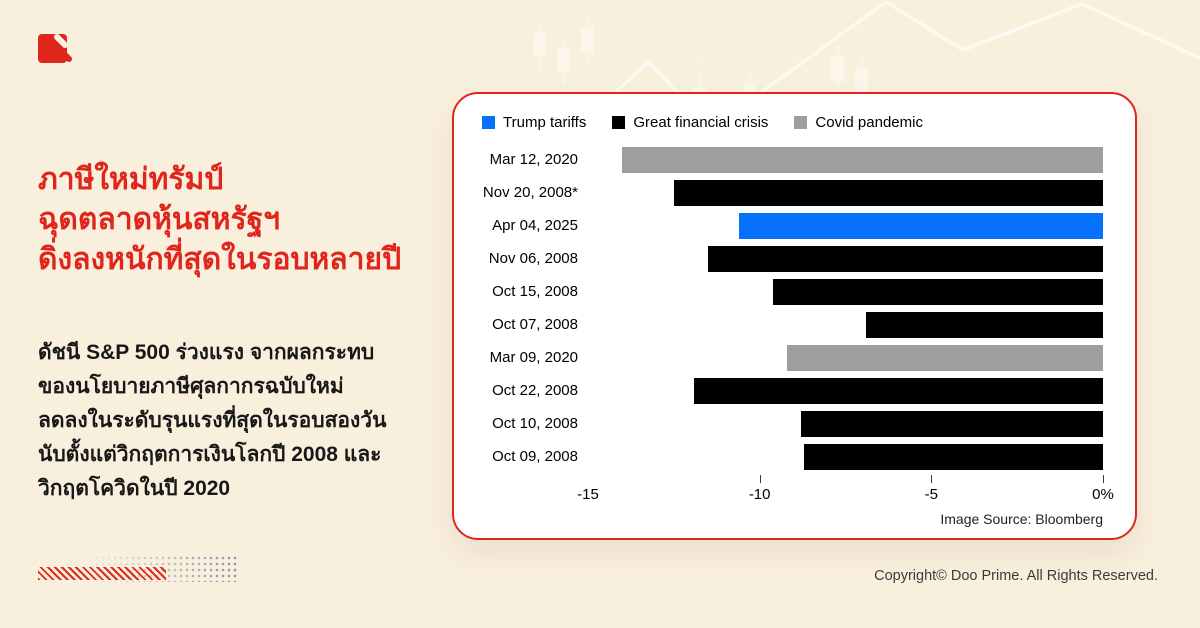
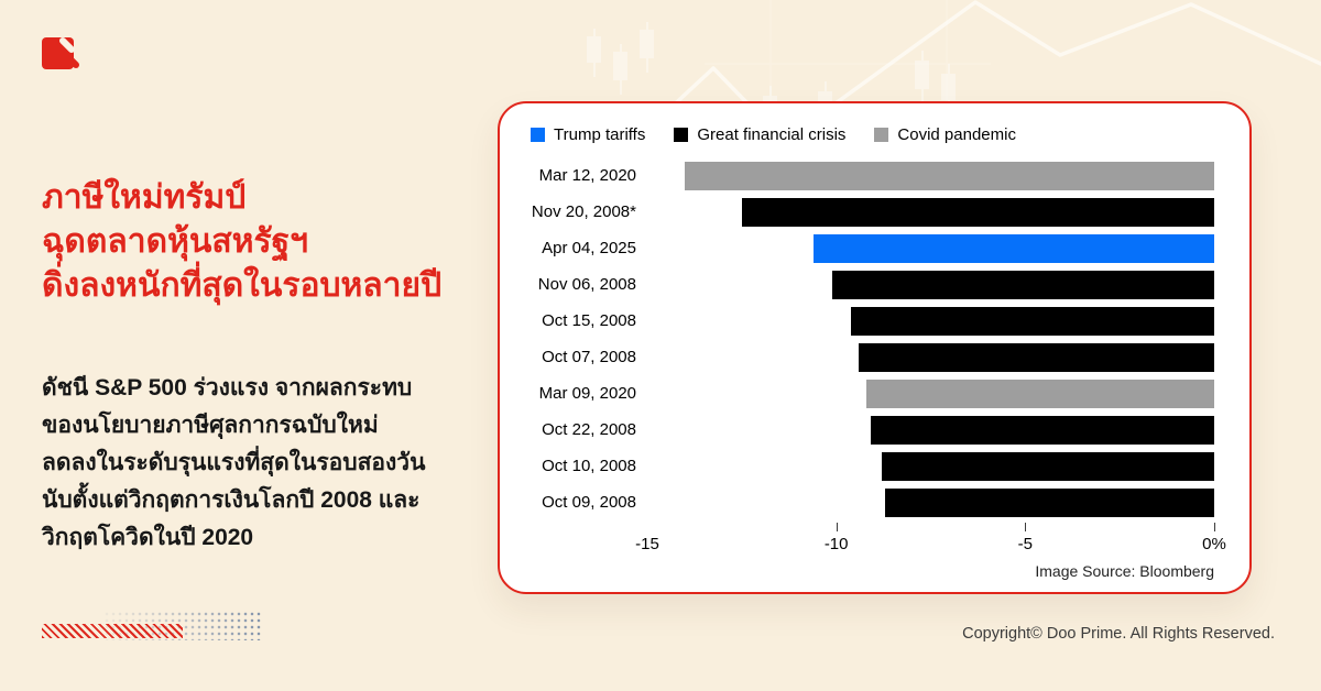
Nov 06, 2008: -11.5% -> -10.1%
Oct 07, 2008: -6.9% -> -9.4%
Oct 22, 2008: -11.9% -> -9.1%
